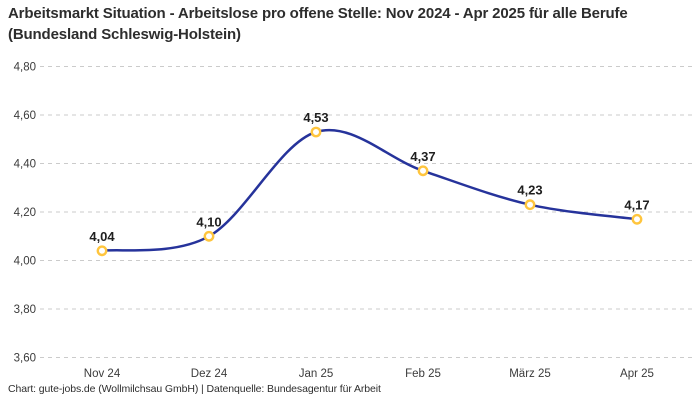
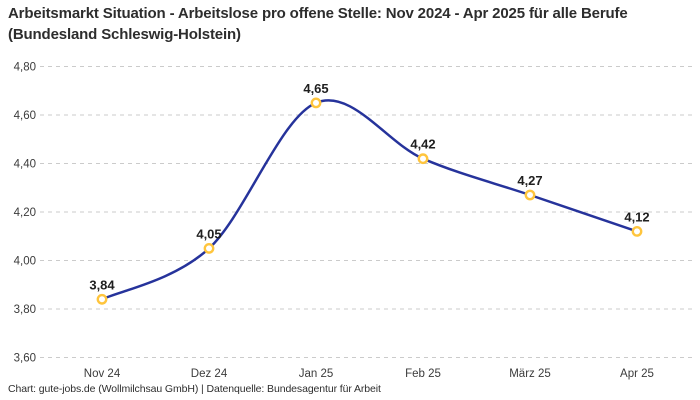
Nov 24: 4,04 -> 3,84
Dez 24: 4,10 -> 4,05
Jan 25: 4,53 -> 4,65
Feb 25: 4,37 -> 4,42
März 25: 4,23 -> 4,27
Apr 25: 4,17 -> 4,12
